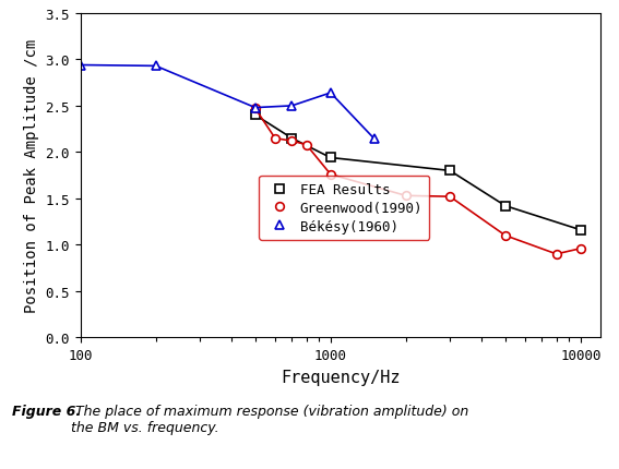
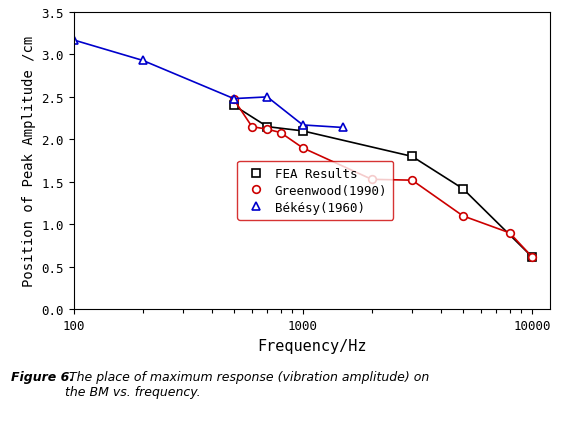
Békésy(1960)/100: 2.94 -> 3.17
FEA Results/1000: 1.94 -> 2.10
Greenwood(1990)/1000: 1.76 -> 1.90
Békésy(1960)/1000: 2.64 -> 2.17
FEA Results/10000: 1.16 -> 0.62
Greenwood(1990)/10000: 0.96 -> 0.62
